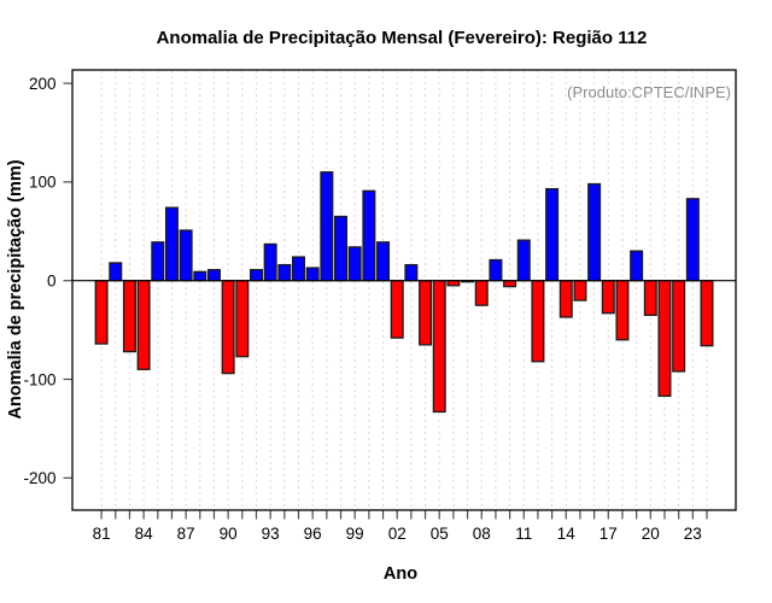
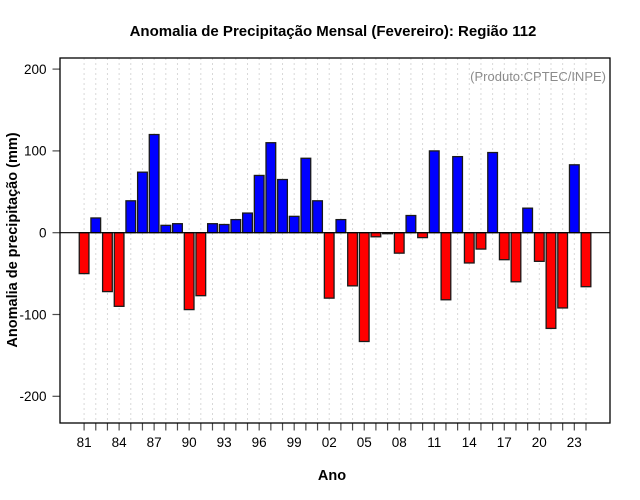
81: -60 -> -50
87: 50 -> 120
93: 40 -> 10
96: 10 -> 70
99: 30 -> 20
02: -60 -> -80
11: 40 -> 100
